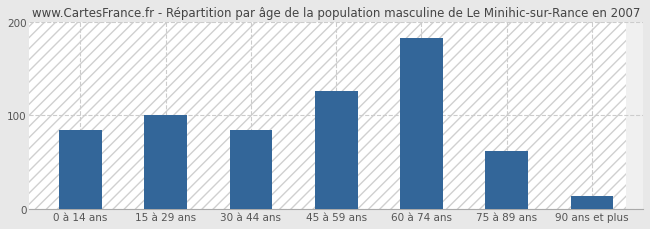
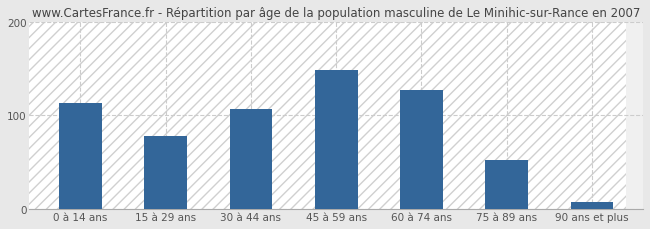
0 à 14 ans: 84 -> 113
15 à 29 ans: 100 -> 78
30 à 44 ans: 84 -> 107
45 à 59 ans: 126 -> 148
60 à 74 ans: 182 -> 127
75 à 89 ans: 62 -> 52
90 ans et plus: 14 -> 8
